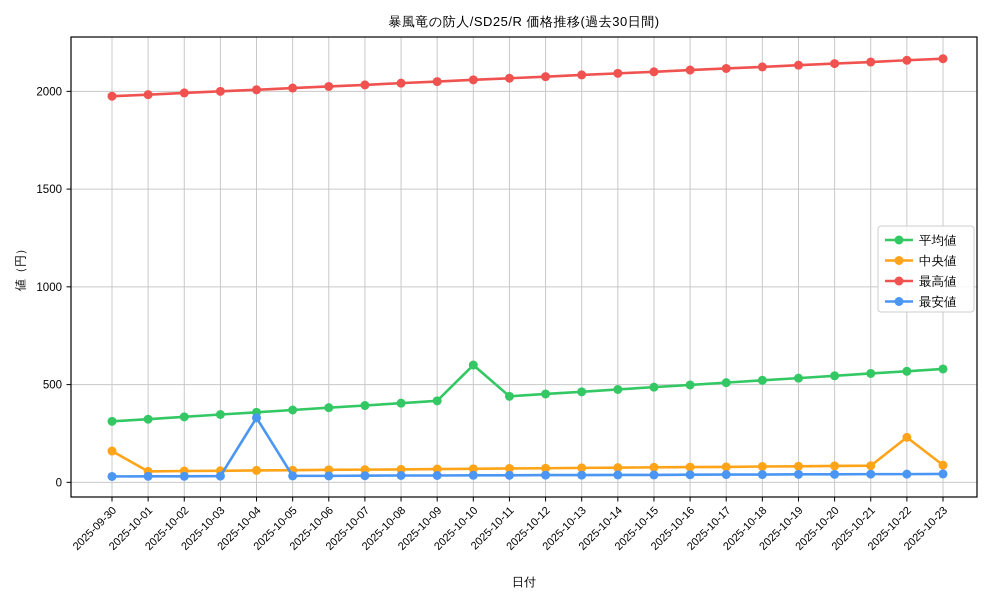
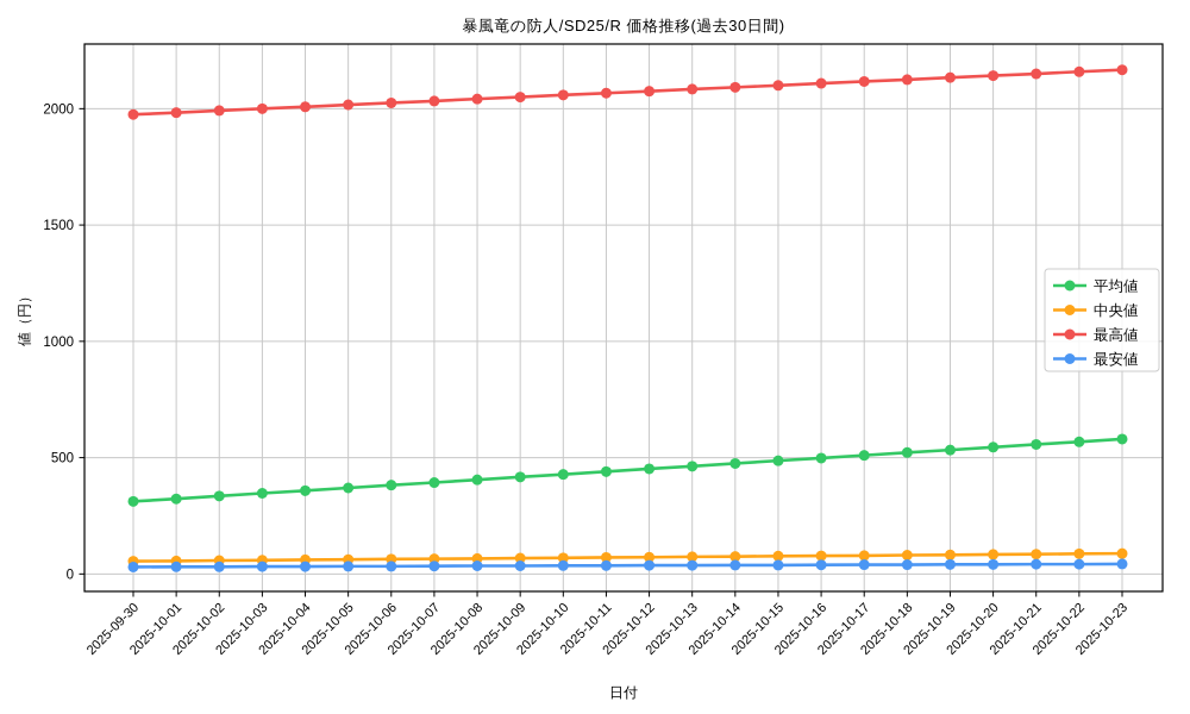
中央値/2025-09-30: 160 -> 60
最安値/2025-10-04: 330 -> 30
平均値/2025-10-10: 600 -> 430
中央値/2025-10-22: 230 -> 90
